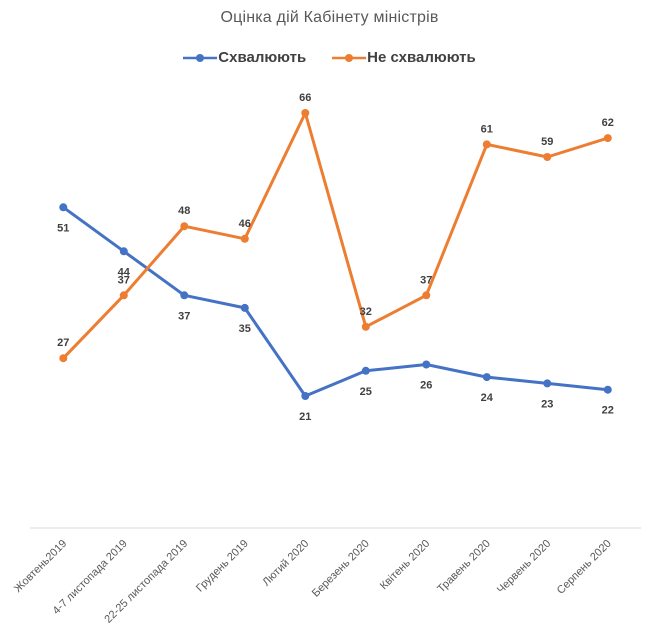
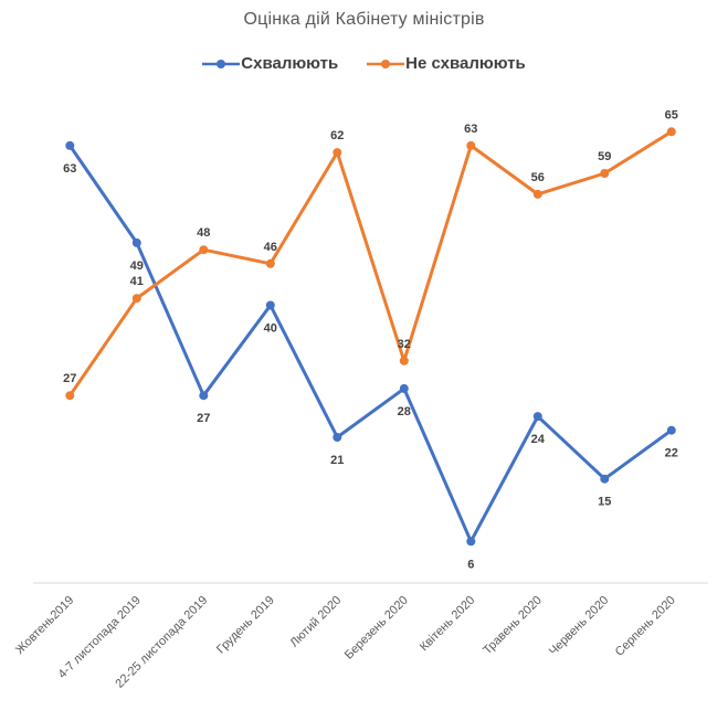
Схвалюють/Жовтень2019: 51 -> 63
Схвалюють/4-7 листопада 2019: 44 -> 49
Не схвалюють/4-7 листопада 2019: 37 -> 41
Схвалюють/22-25 листопада 2019: 37 -> 27
Схвалюють/Грудень 2019: 35 -> 40
Не схвалюють/Лютий 2020: 66 -> 62
Схвалюють/Березень 2020: 25 -> 28
Схвалюють/Квітень 2020: 26 -> 6
Не схвалюють/Квітень 2020: 37 -> 63
Не схвалюють/Травень 2020: 61 -> 56
Схвалюють/Червень 2020: 23 -> 15
Не схвалюють/Серпень 2020: 62 -> 65
